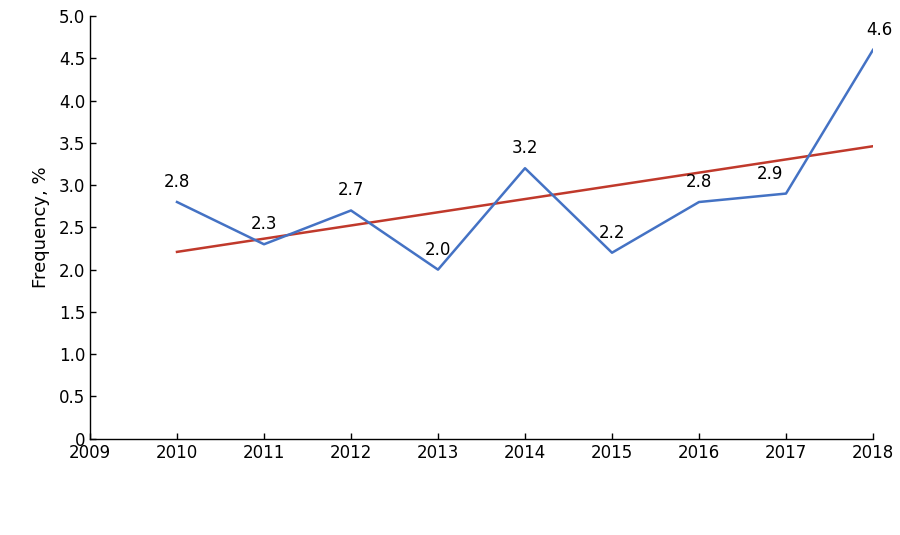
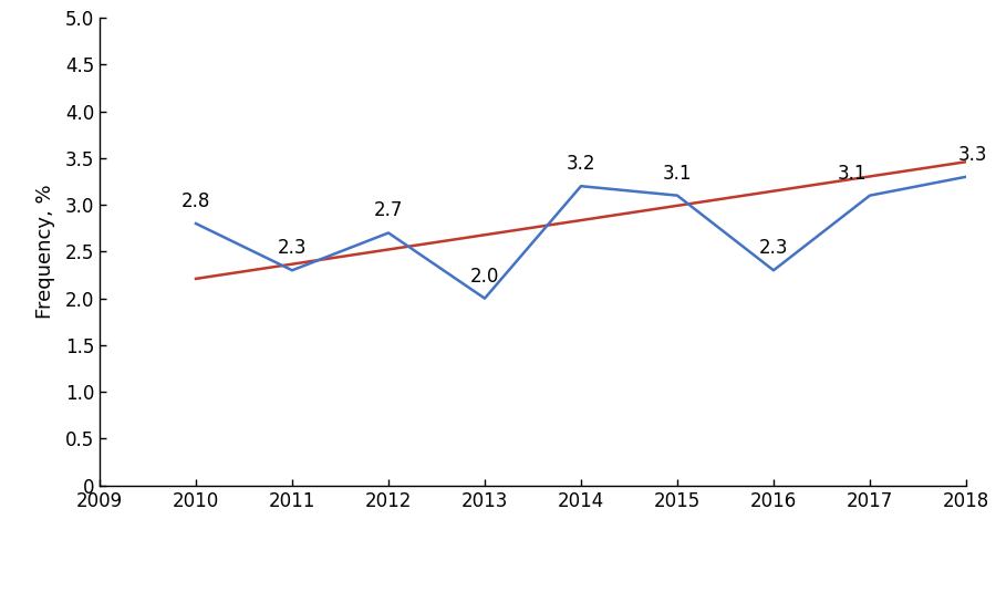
2015: 2.2 -> 3.1
2016: 2.8 -> 2.3
2017: 2.9 -> 3.1
2018: 4.6 -> 3.3
